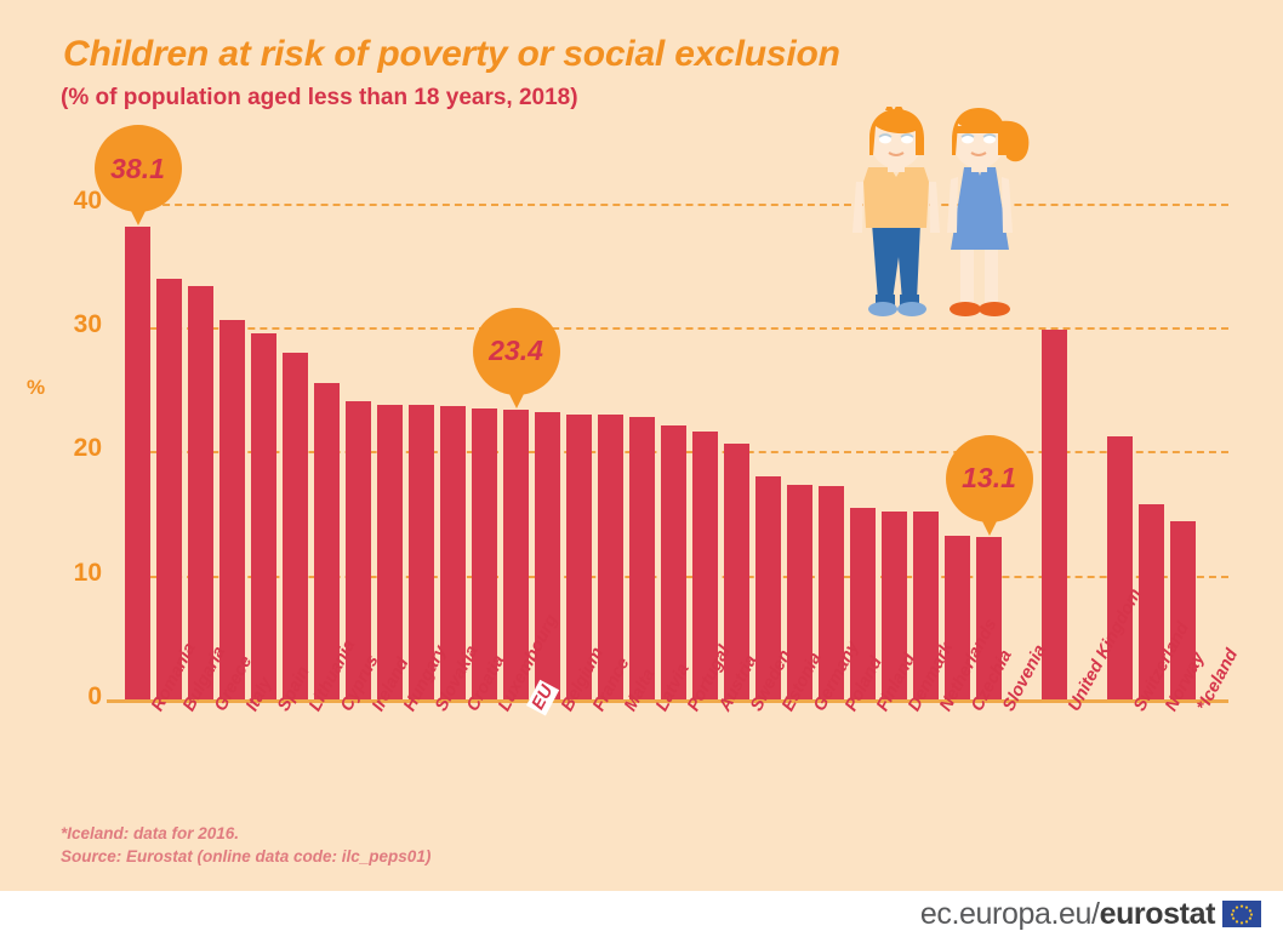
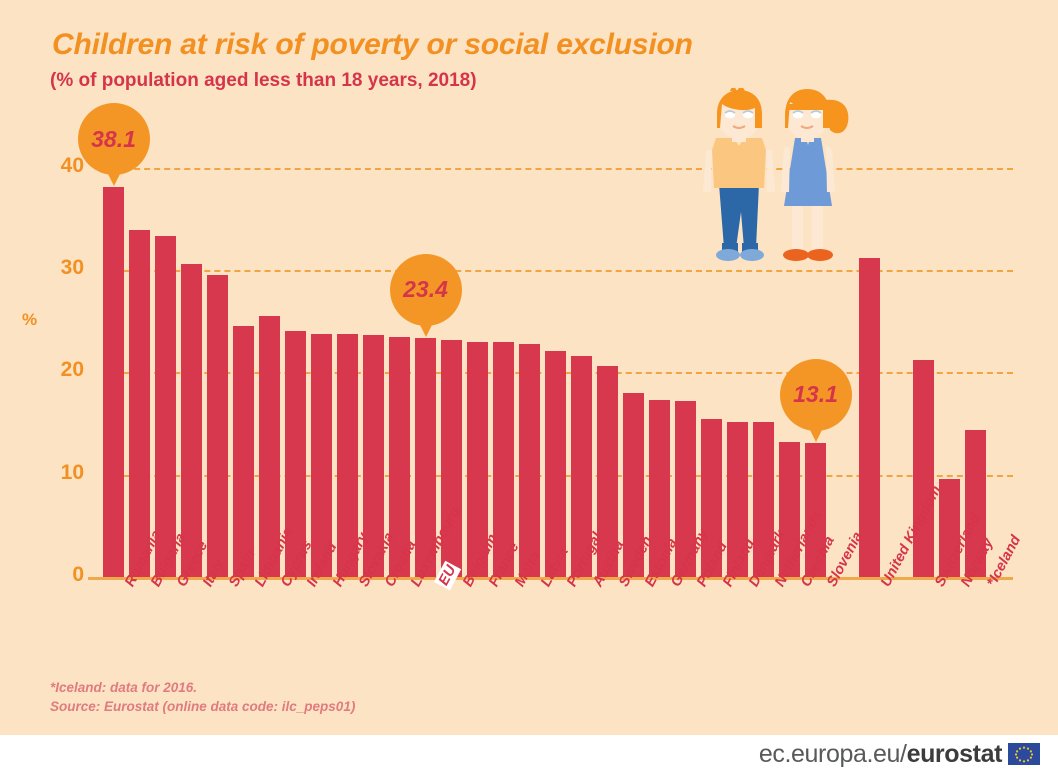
Lithuania: 28.0 -> 24.5
United Kingdom: 29.8 -> 31.2
Norway: 15.7 -> 9.6
